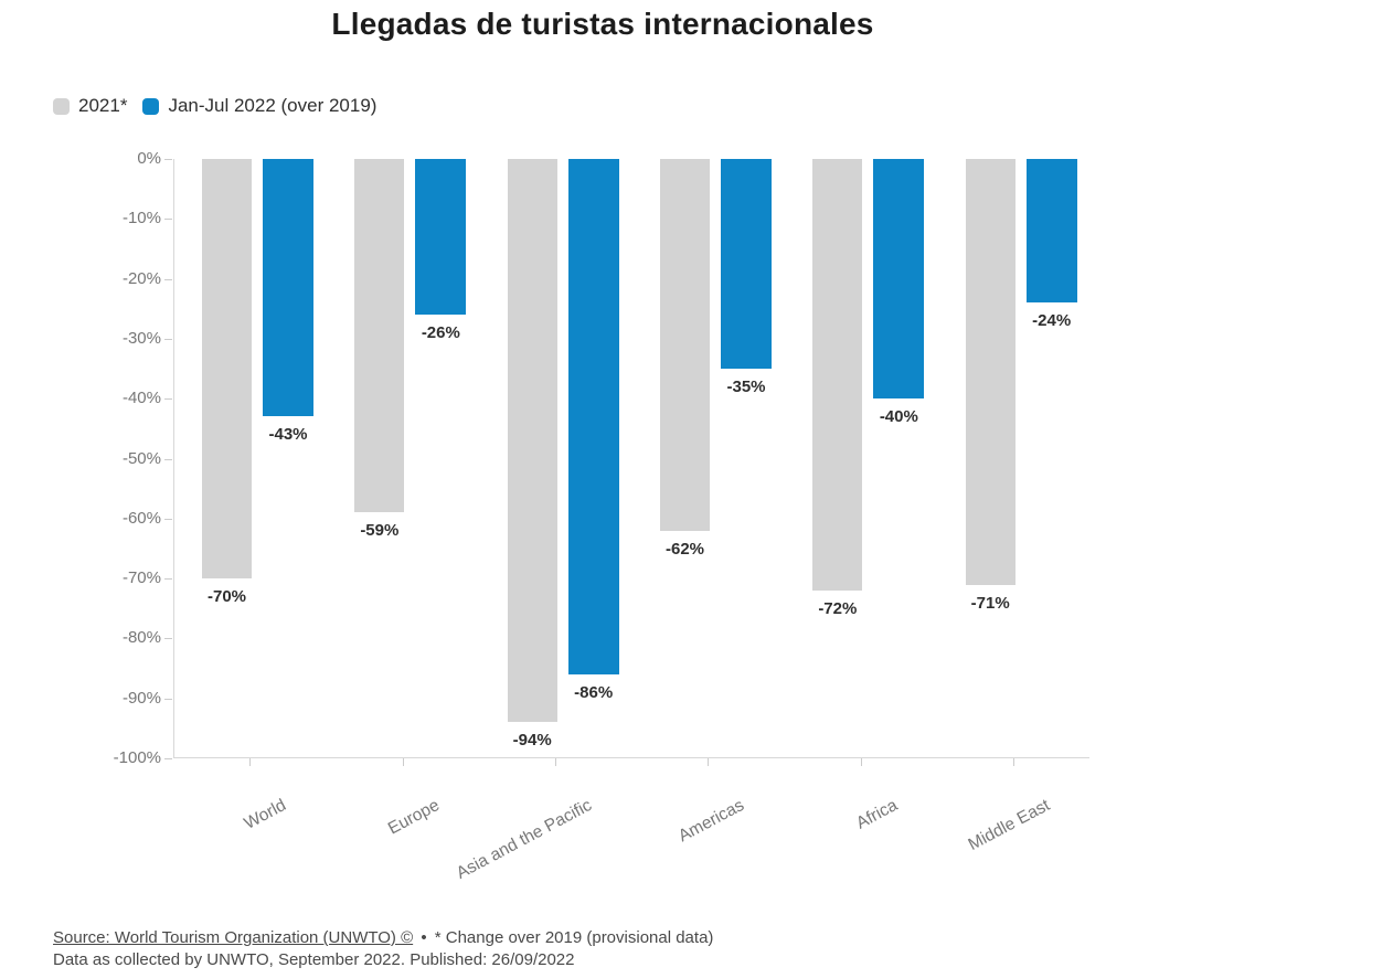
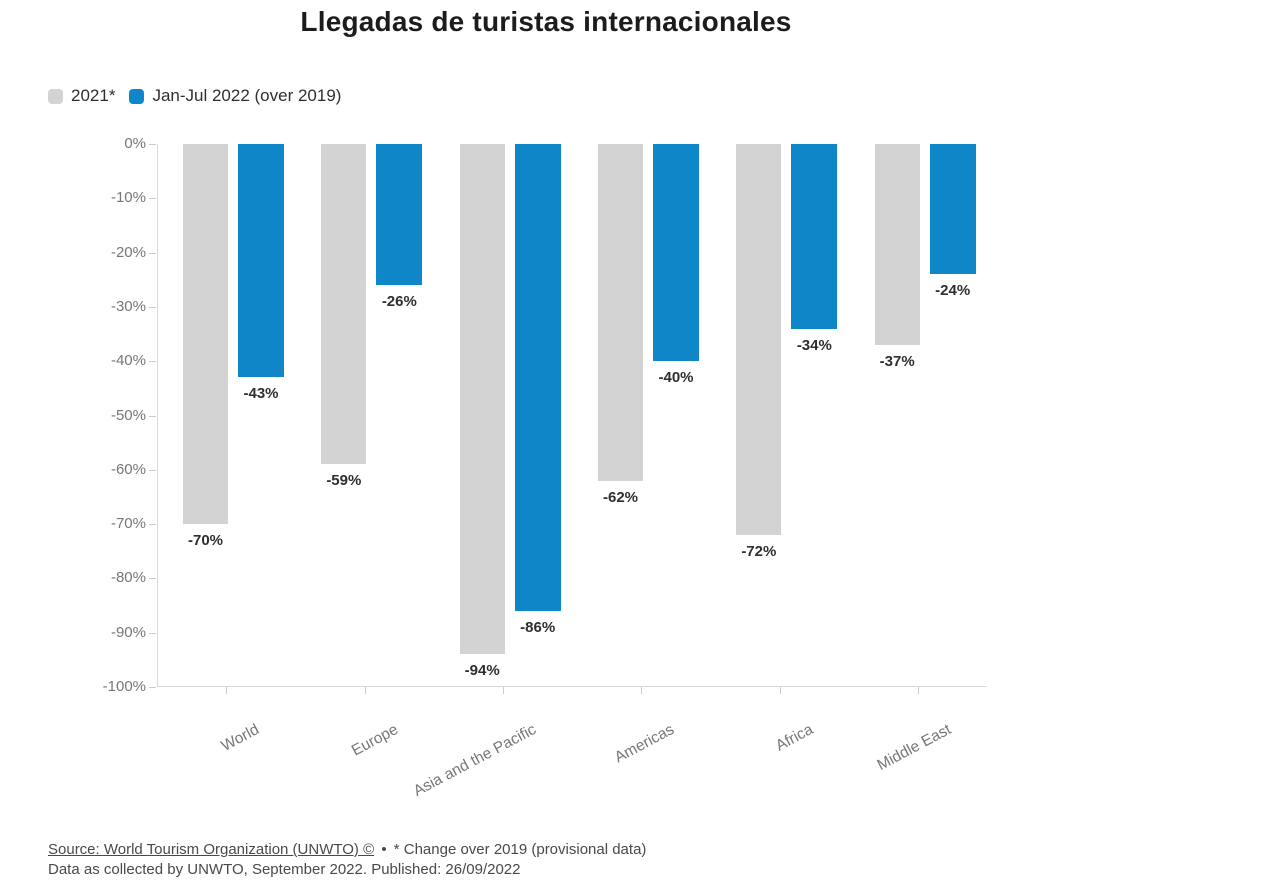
Jan-Jul 2022 (over 2019)/Americas: -35% -> -40%
Jan-Jul 2022 (over 2019)/Africa: -40% -> -34%
2021*/Middle East: -71% -> -37%
